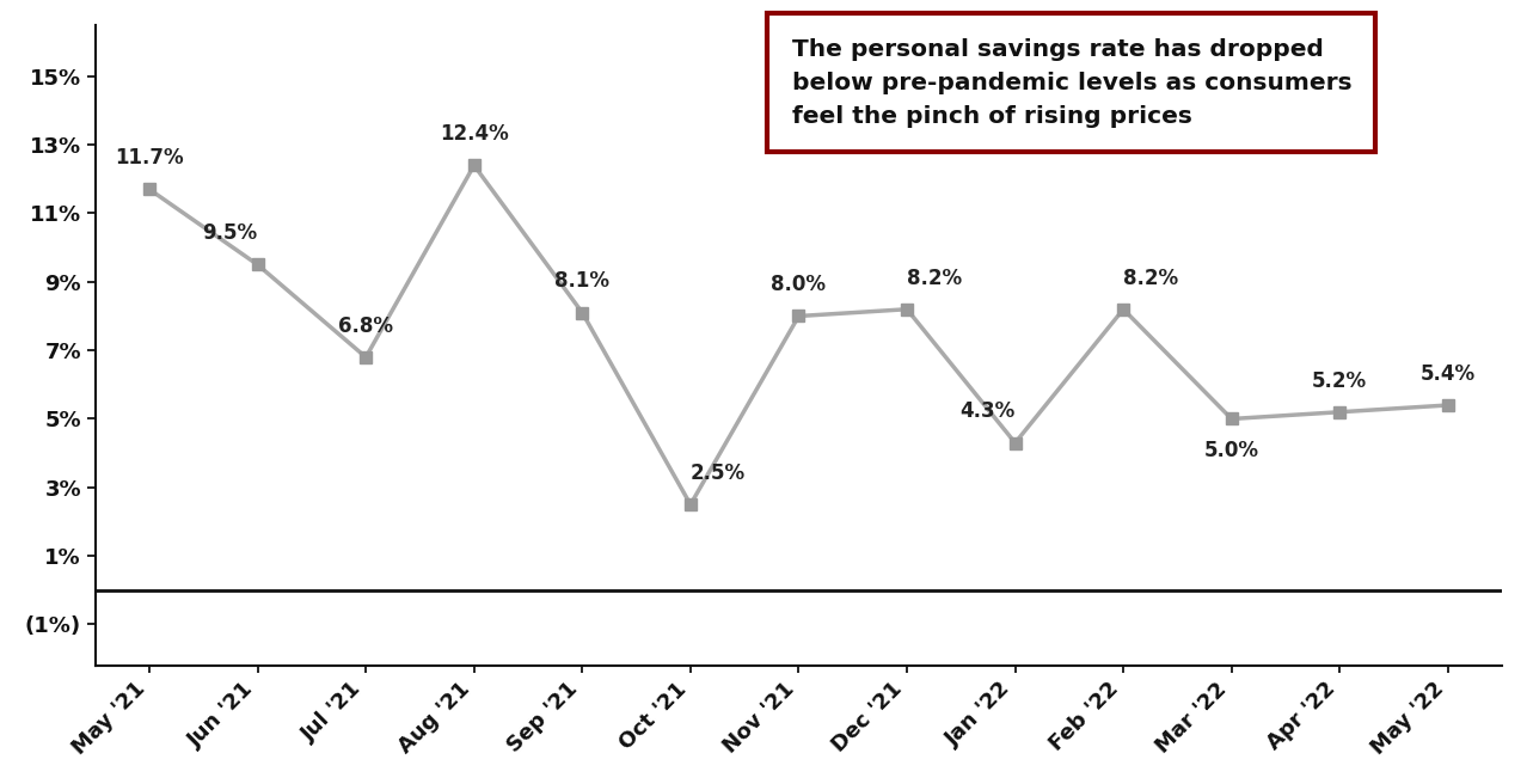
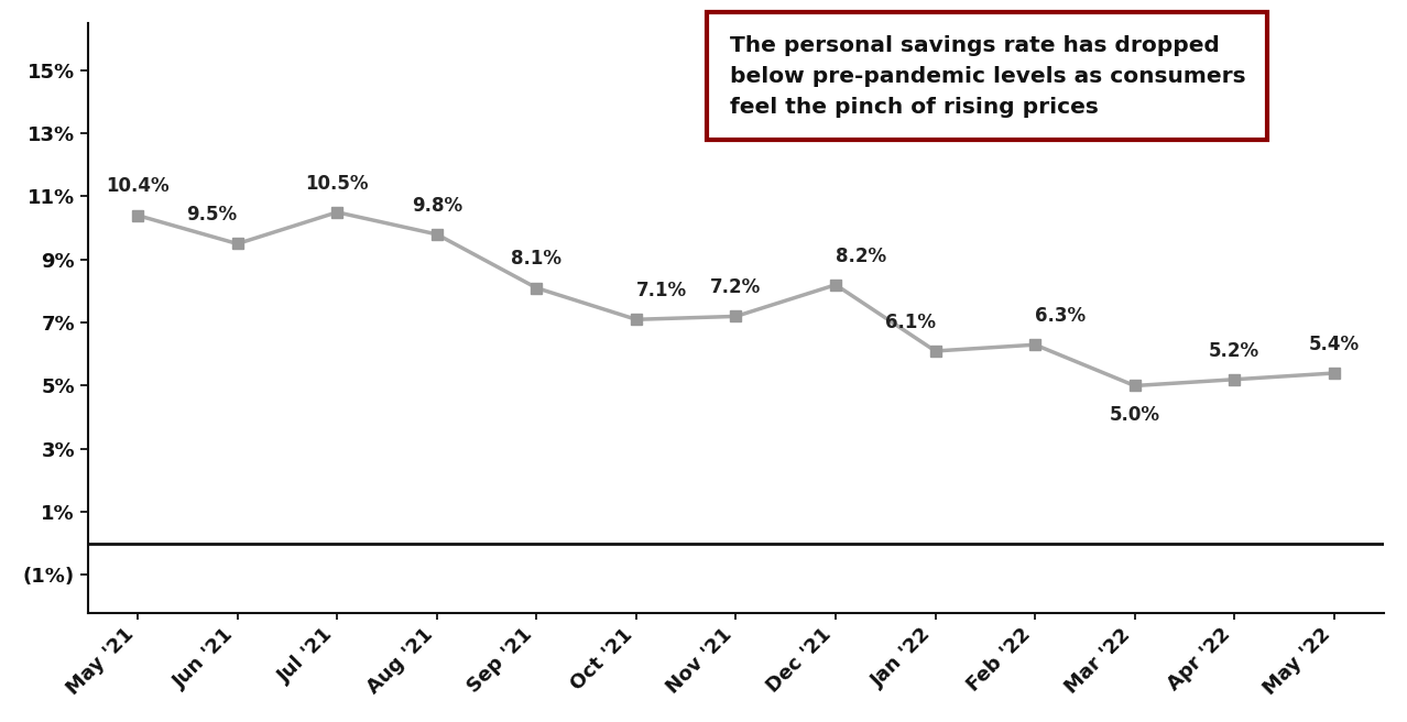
May '21: 11.7% -> 10.4%
Jul '21: 6.8% -> 10.5%
Aug '21: 12.4% -> 9.8%
Oct '21: 2.5% -> 7.1%
Nov '21: 8.0% -> 7.2%
Jan '22: 4.3% -> 6.1%
Feb '22: 8.2% -> 6.3%
